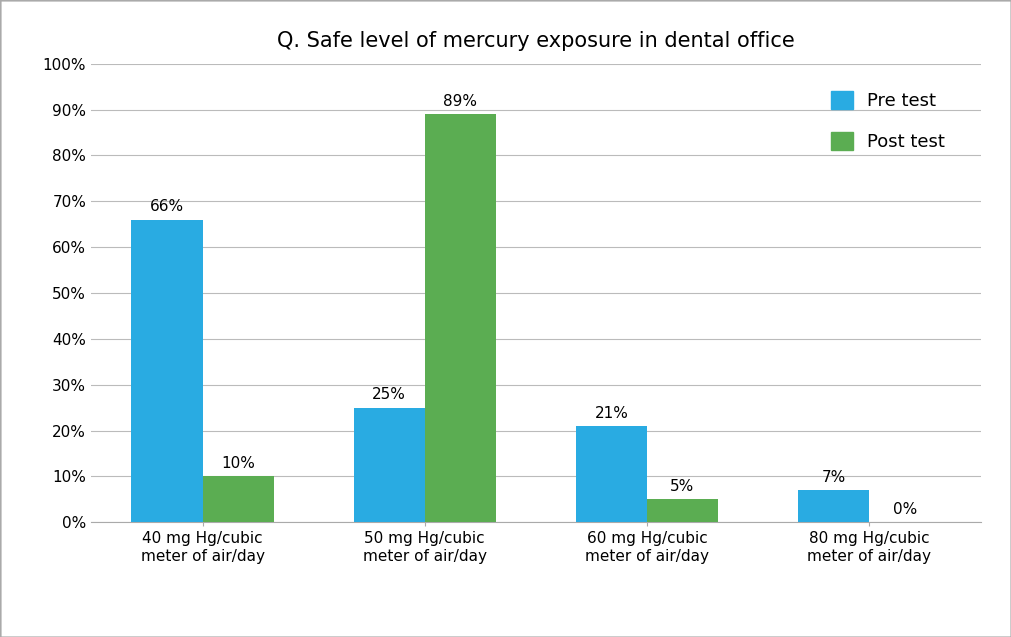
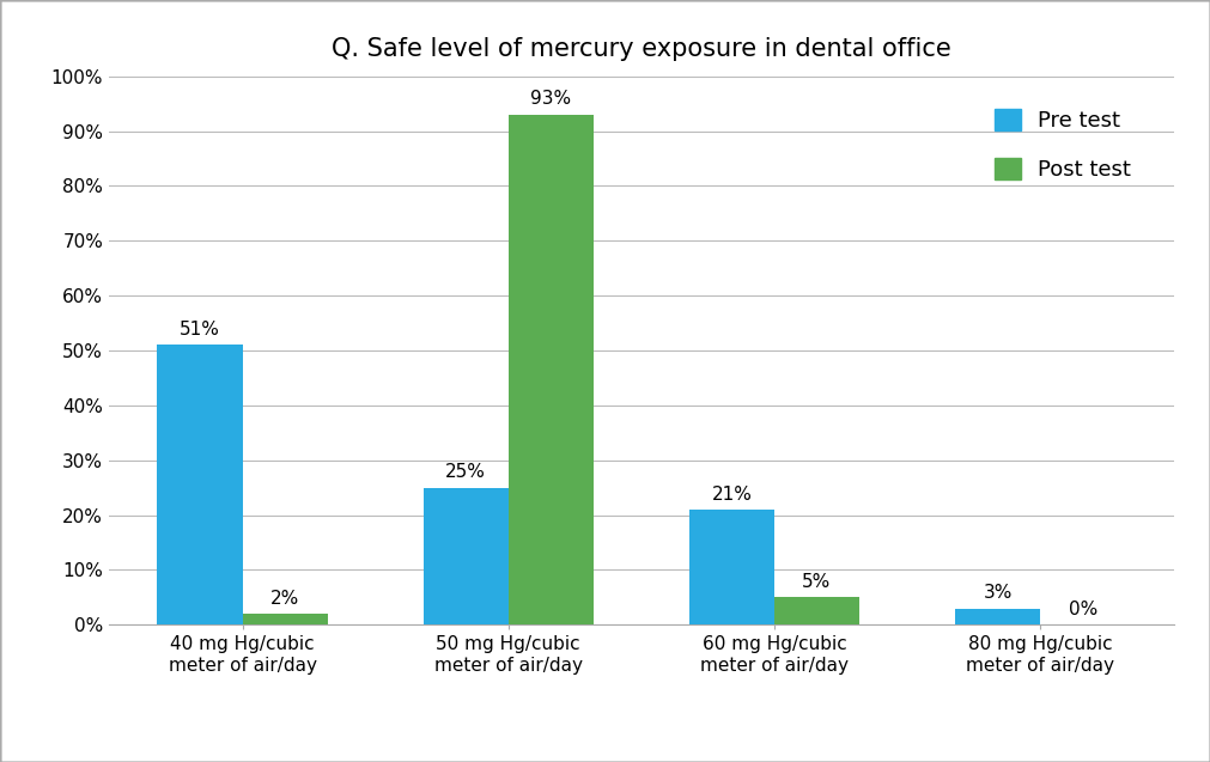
Pre test/40 mg Hg/cubic meter of air/day: 66% -> 51%
Post test/40 mg Hg/cubic meter of air/day: 10% -> 2%
Post test/50 mg Hg/cubic meter of air/day: 89% -> 93%
Pre test/80 mg Hg/cubic meter of air/day: 7% -> 3%
